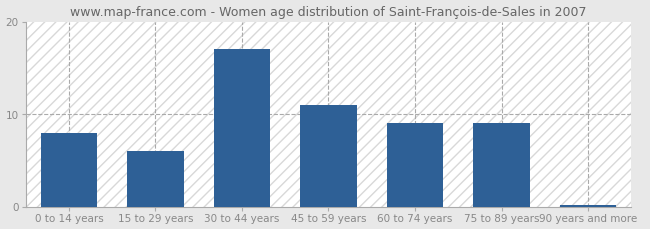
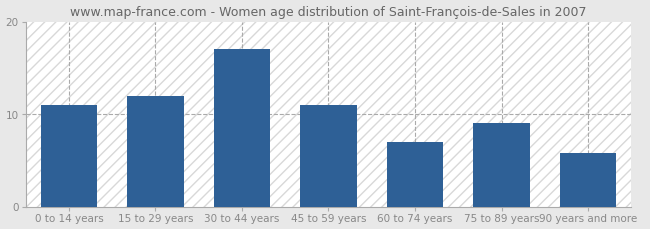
0 to 14 years: 8.0 -> 11.0
15 to 29 years: 6.0 -> 12.0
60 to 74 years: 9.0 -> 7.0
90 years and more: 0.2 -> 5.8
